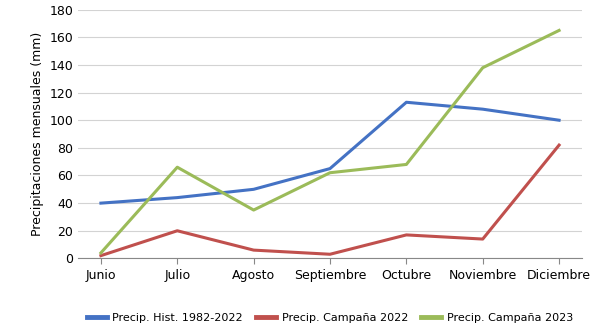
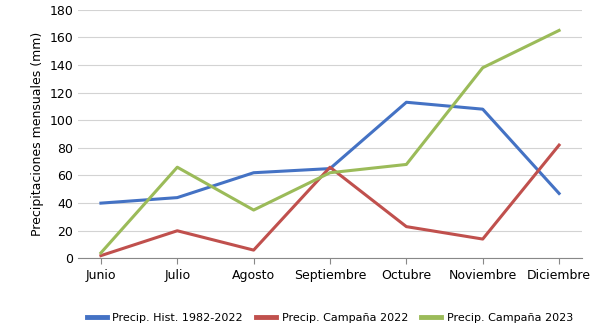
Precip. Hist. 1982-2022/Agosto: 50 -> 62
Precip. Campaña 2022/Septiembre: 3 -> 66
Precip. Campaña 2022/Octubre: 17 -> 23
Precip. Hist. 1982-2022/Diciembre: 100 -> 47
